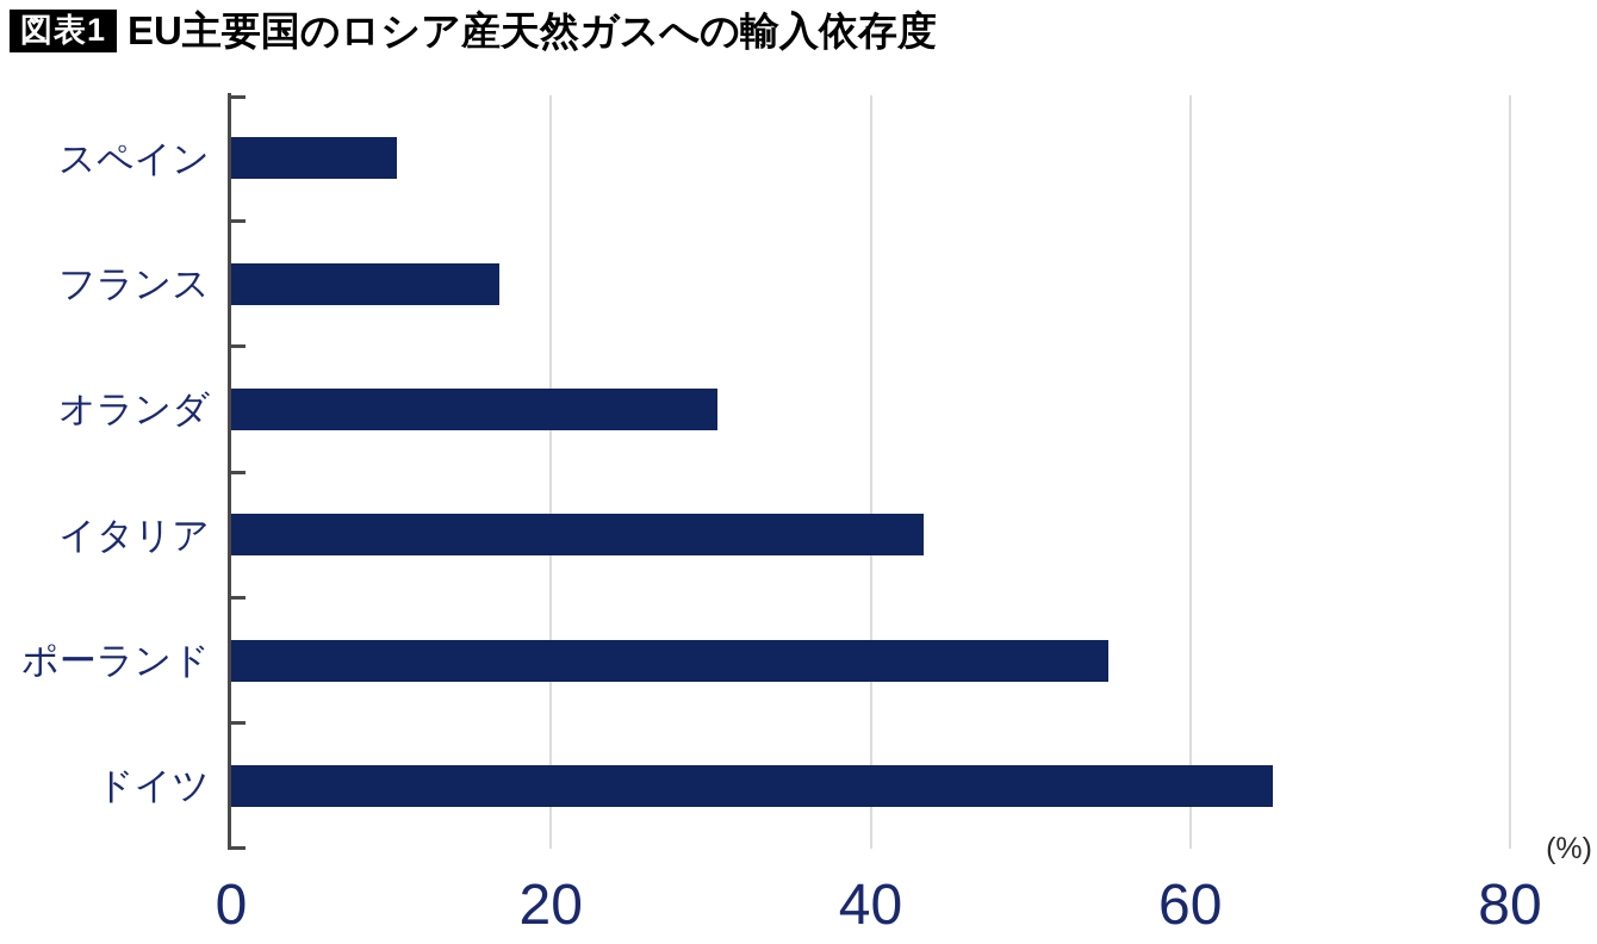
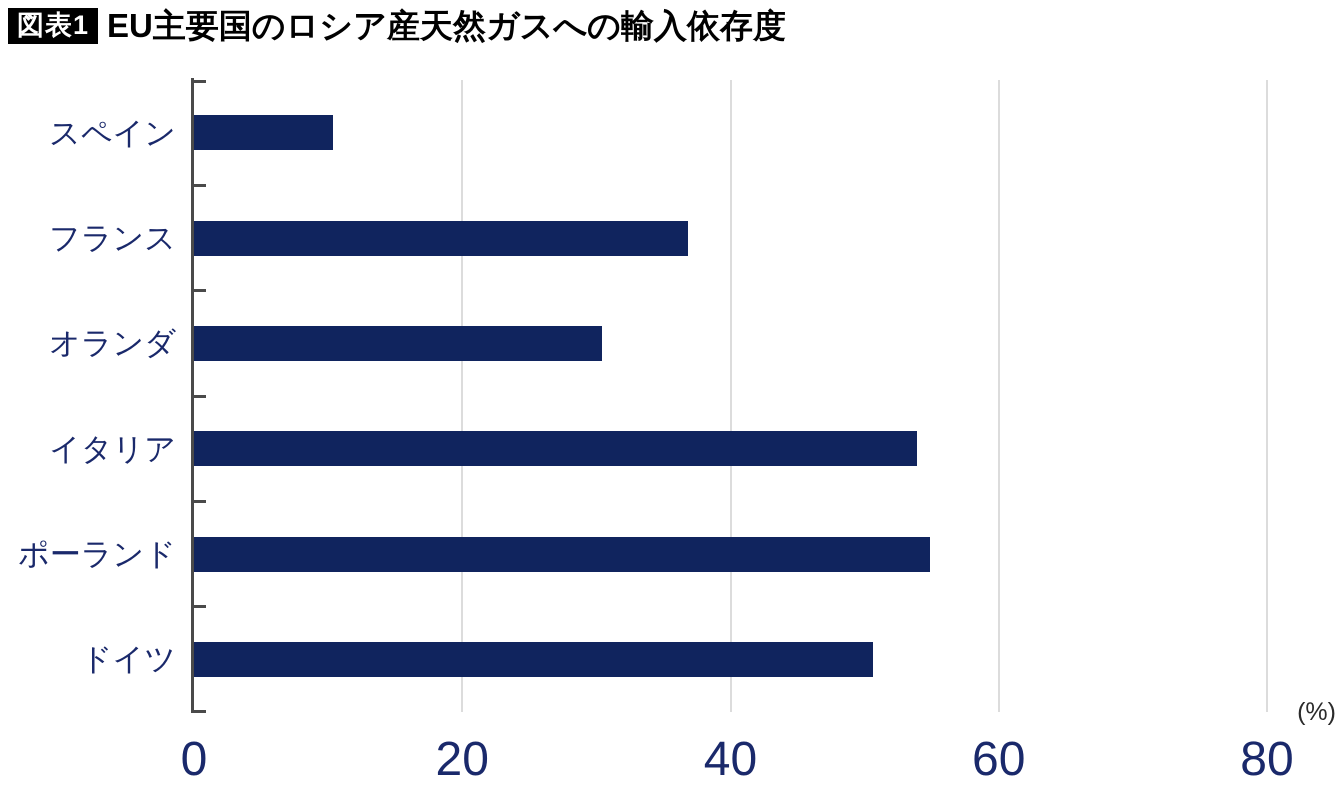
フランス: 16.8 -> 36.8
イタリア: 43.3 -> 53.9
ドイツ: 65.2 -> 50.6
